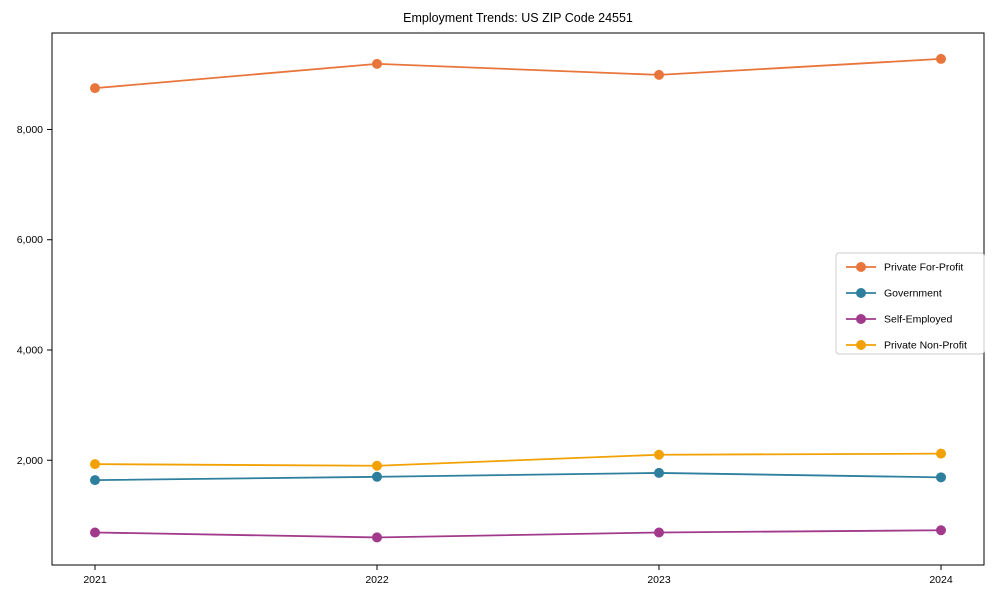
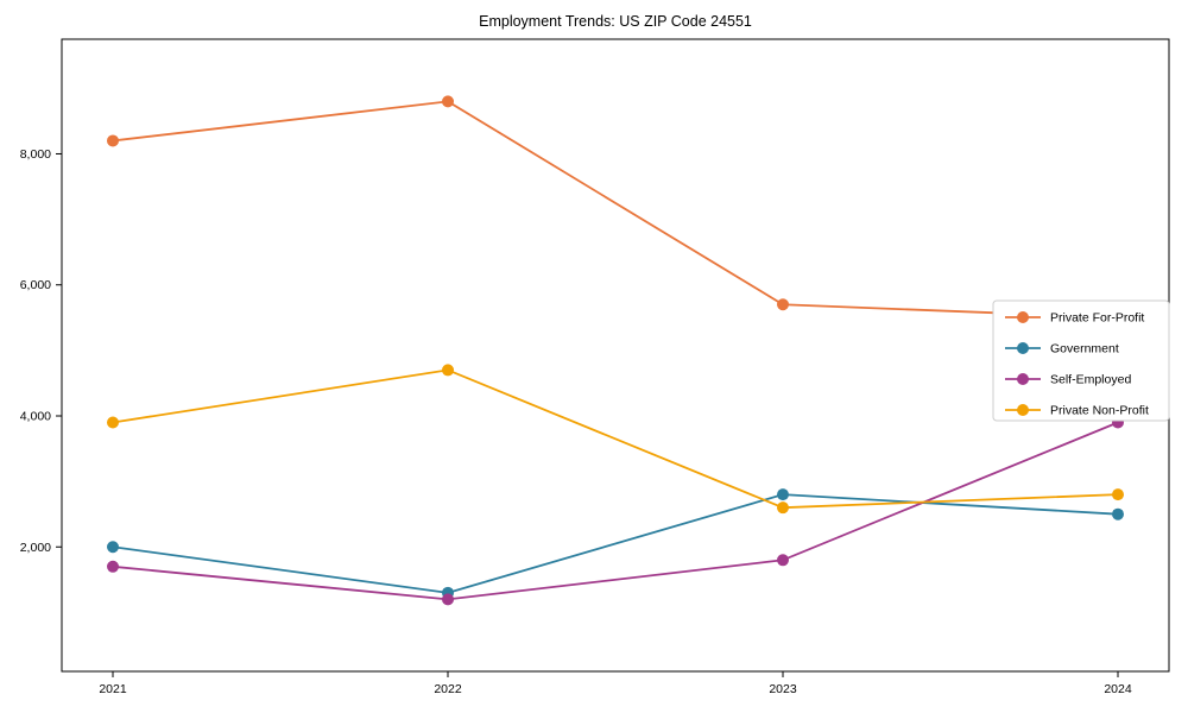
Private For-Profit/2021: 8800 -> 8200
Government/2021: 1600 -> 2000
Self-Employed/2021: 700 -> 1700
Private Non-Profit/2021: 1900 -> 3900
Private For-Profit/2022: 9200 -> 8800
Government/2022: 1700 -> 1300
Self-Employed/2022: 600 -> 1200
Private Non-Profit/2022: 1900 -> 4700
Private For-Profit/2023: 9000 -> 5700
Government/2023: 1800 -> 2800
Self-Employed/2023: 700 -> 1800
Private Non-Profit/2023: 2100 -> 2600
Private For-Profit/2024: 9300 -> 5500
Government/2024: 1700 -> 2500
Self-Employed/2024: 700 -> 3900
Private Non-Profit/2024: 2100 -> 2800
